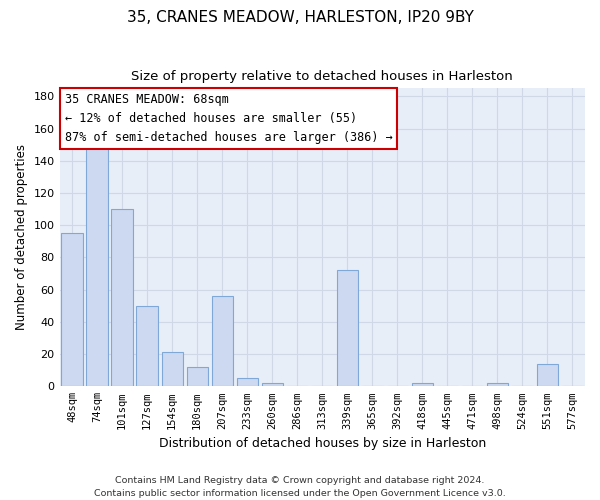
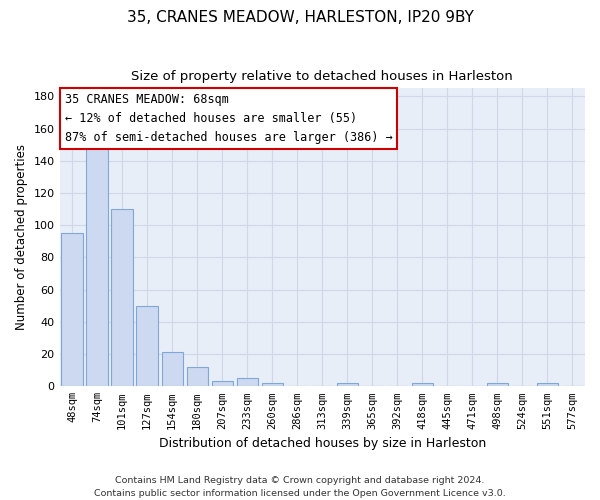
207sqm: 56 -> 3
339sqm: 72 -> 2
551sqm: 14 -> 2
